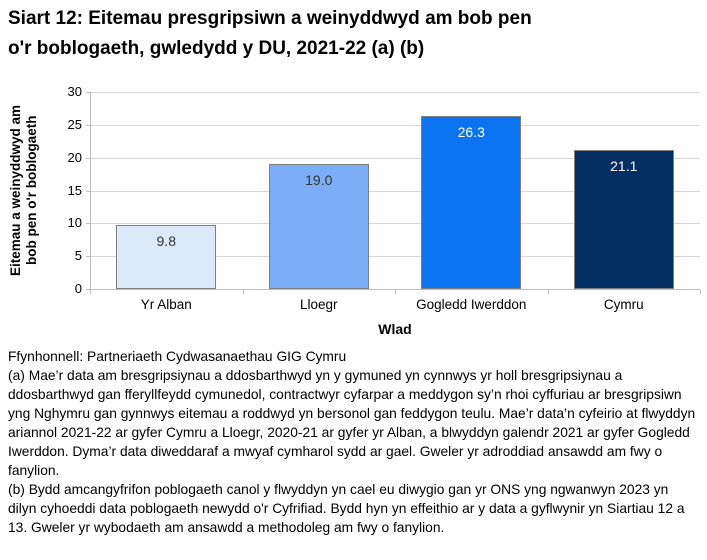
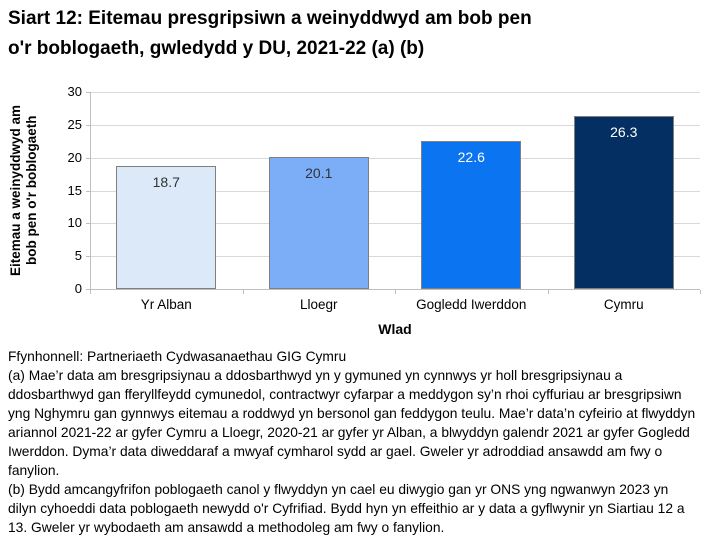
Yr Alban: 9.8 -> 18.7
Lloegr: 19.0 -> 20.1
Gogledd Iwerddon: 26.3 -> 22.6
Cymru: 21.1 -> 26.3
